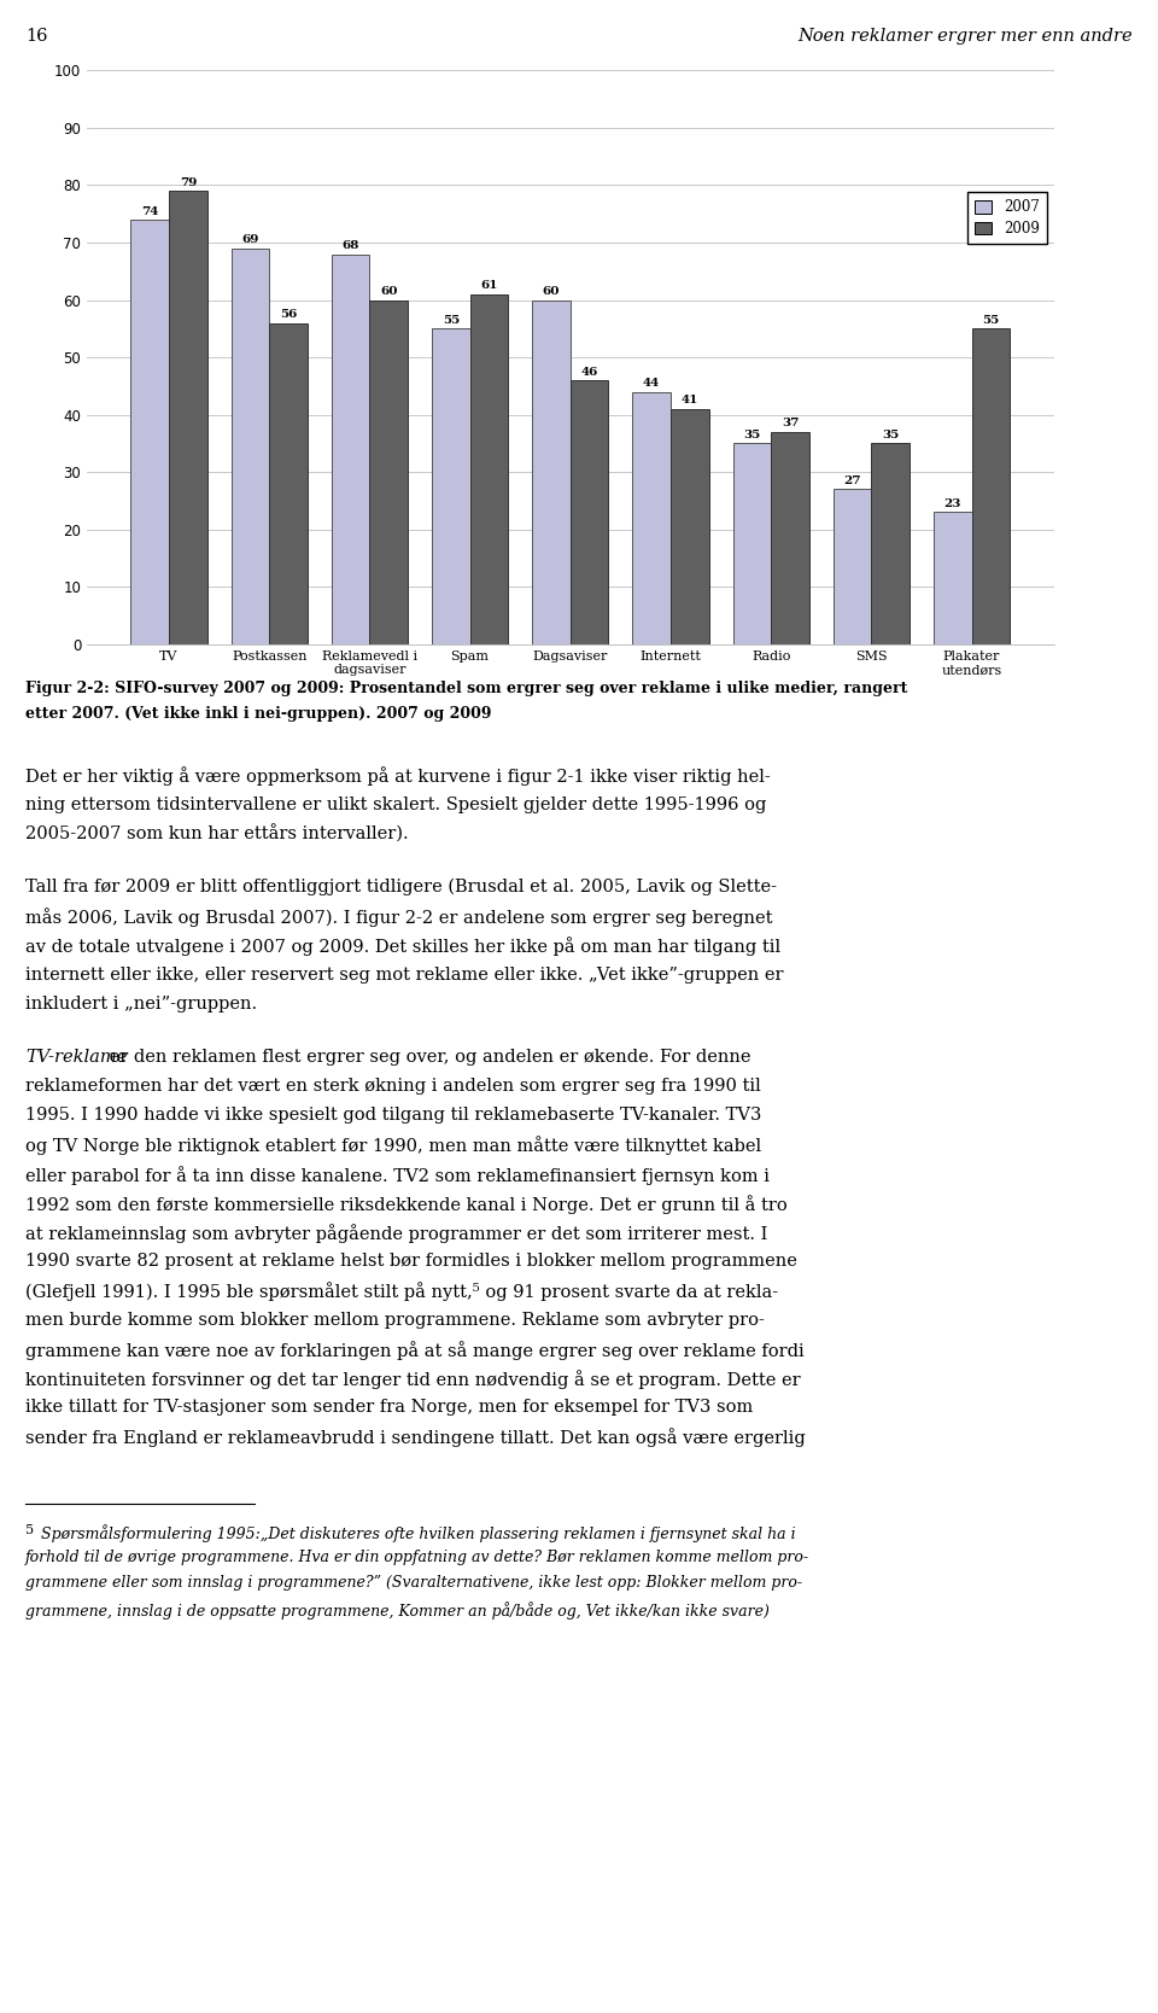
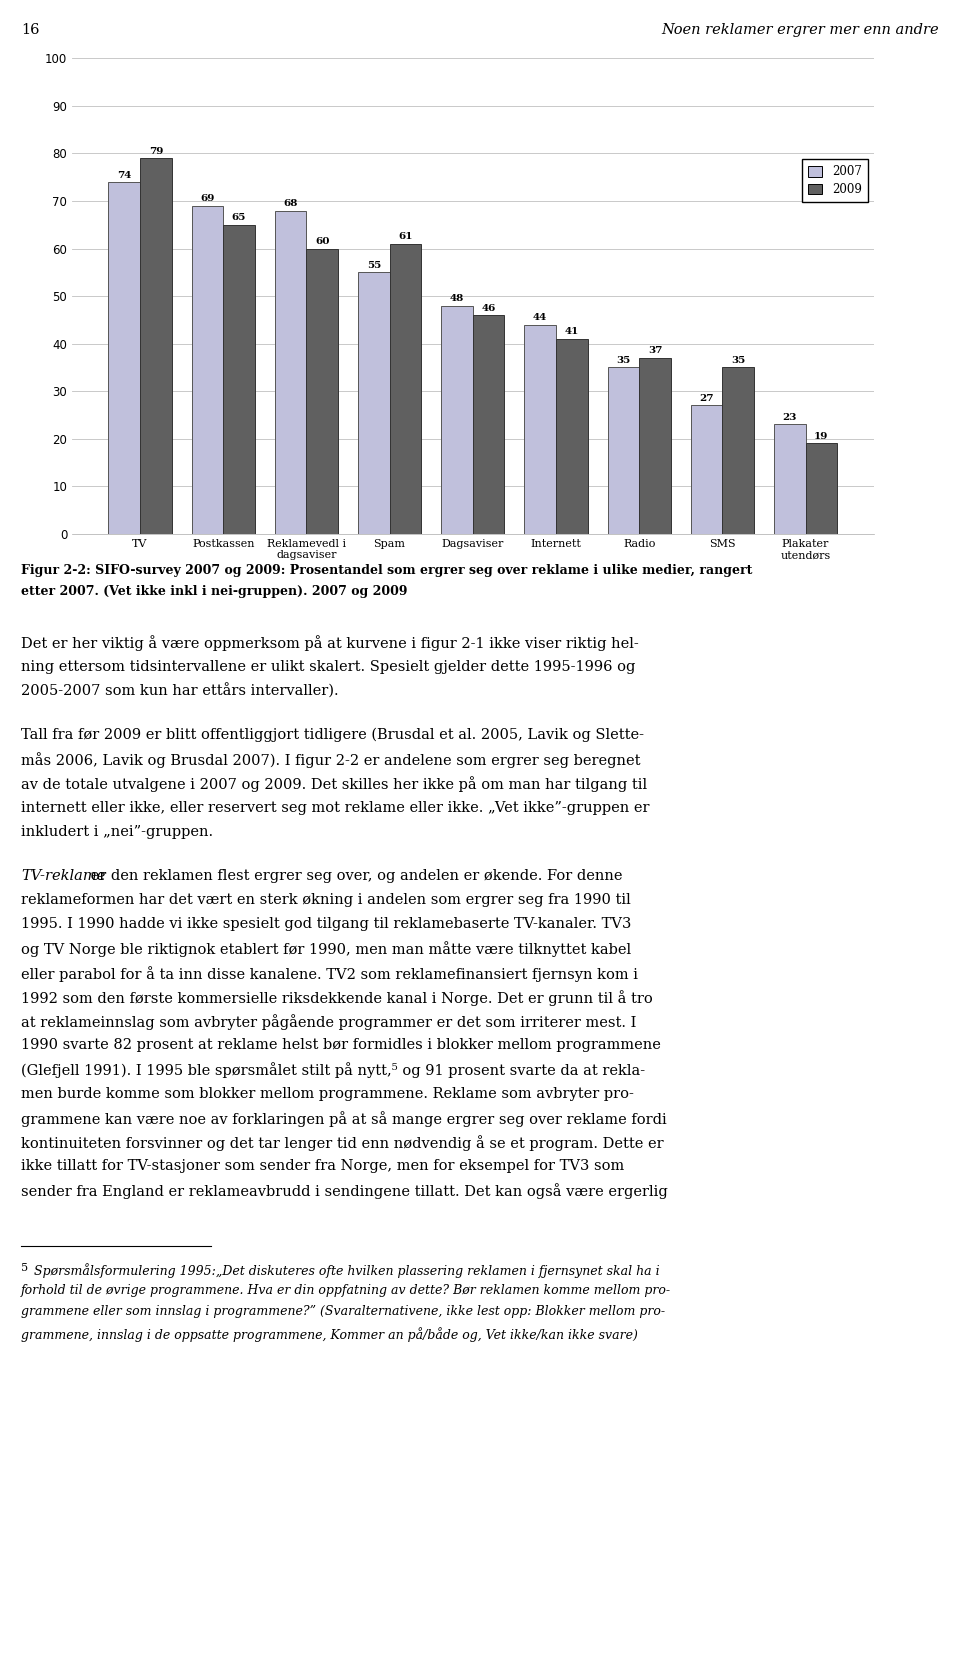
2009/Postkassen: 56 -> 65
2007/Dagsaviser: 60 -> 48
2009/Plakater utendørs: 55 -> 19
